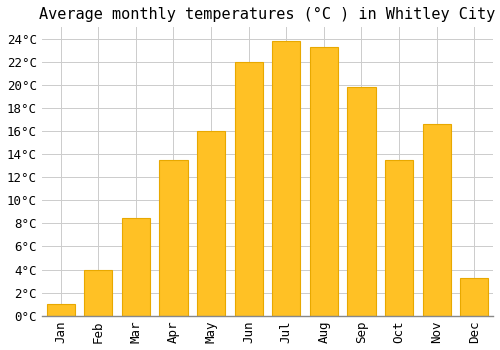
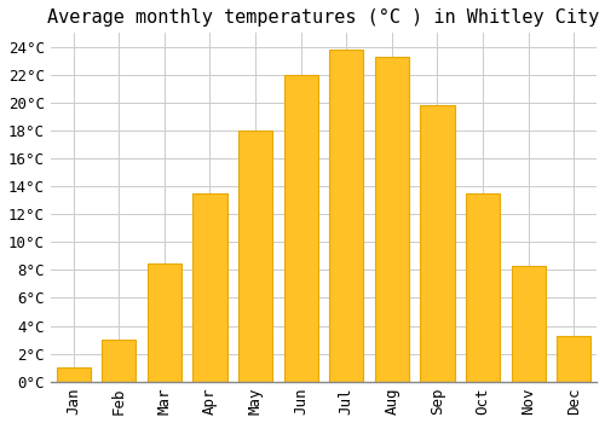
Feb: 4.0°C -> 3.0°C
May: 16.0°C -> 18.0°C
Nov: 16.6°C -> 8.3°C
